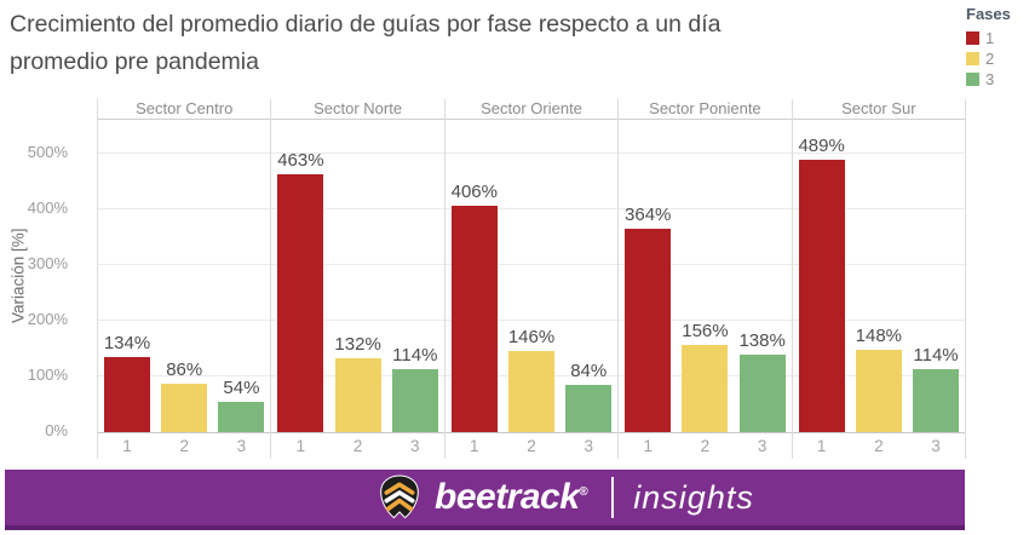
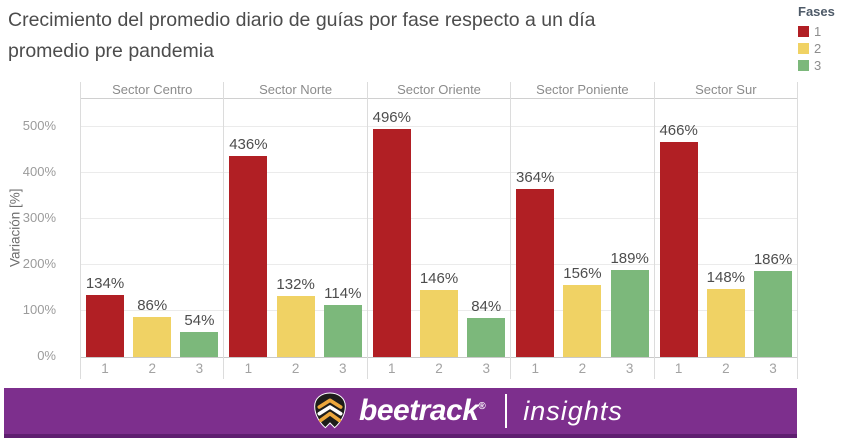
1/Sector Norte: 463% -> 436%
1/Sector Oriente: 406% -> 496%
3/Sector Poniente: 138% -> 189%
1/Sector Sur: 489% -> 466%
3/Sector Sur: 114% -> 186%
